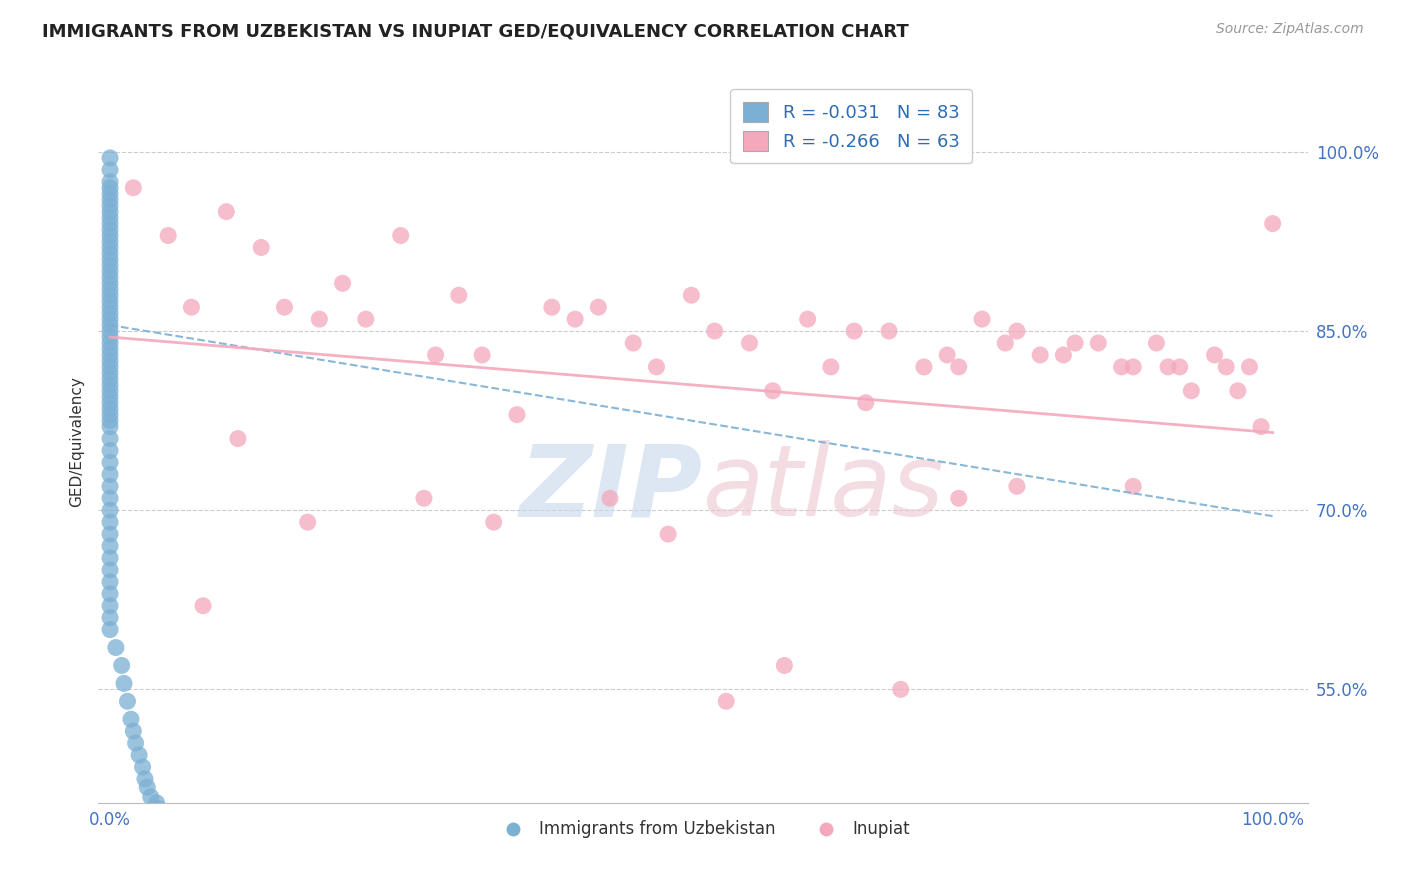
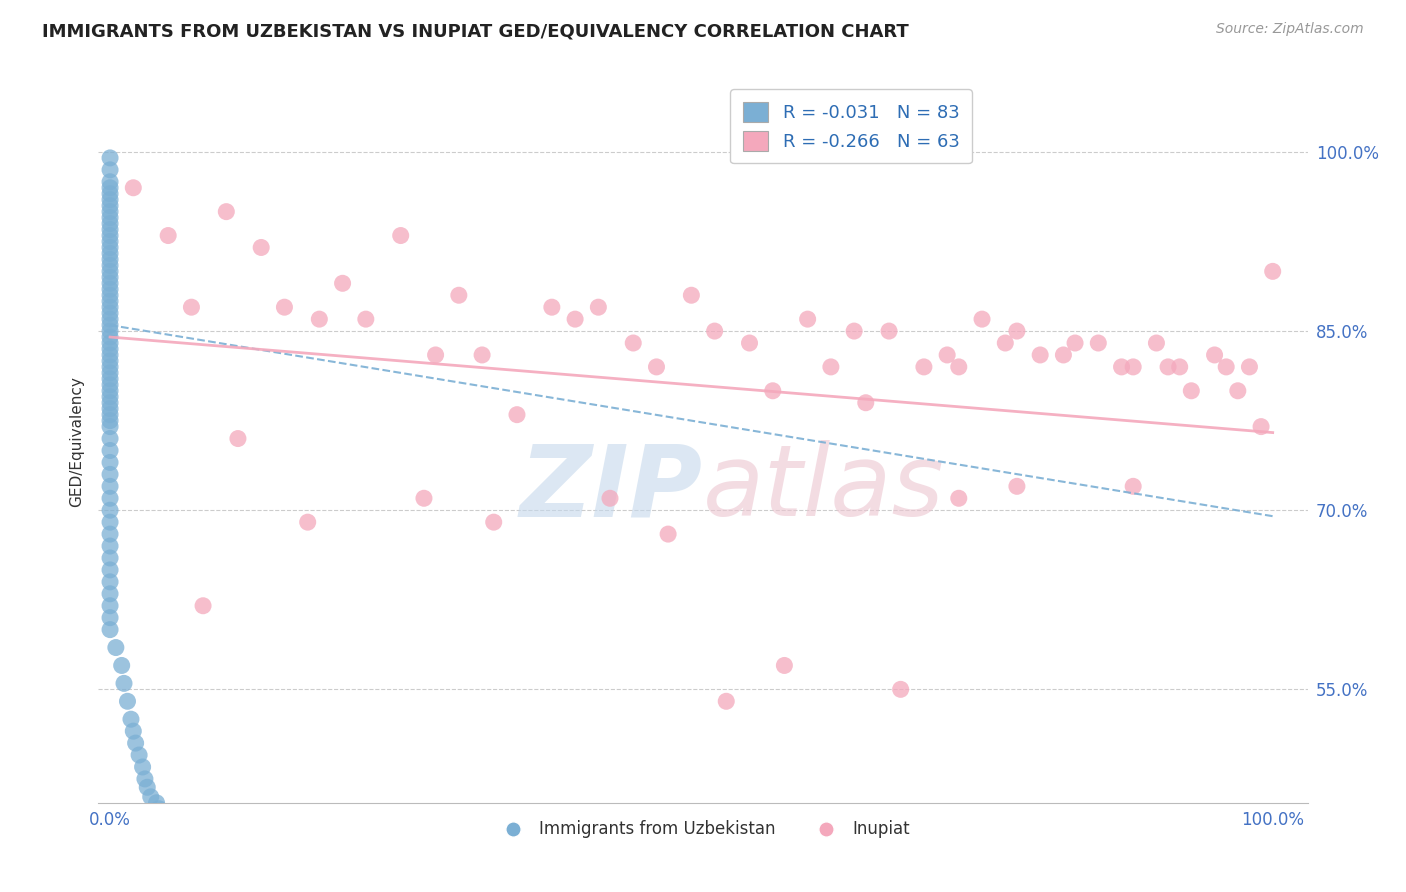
Inupiat/100.0%: 94% -> 90%
